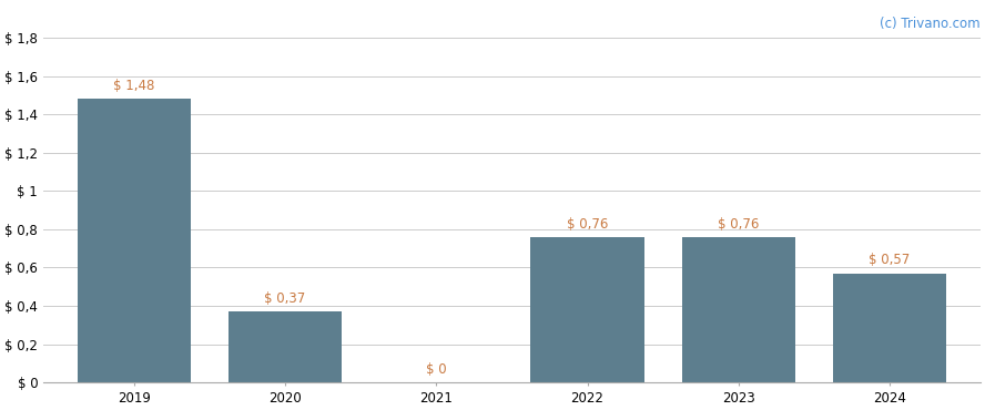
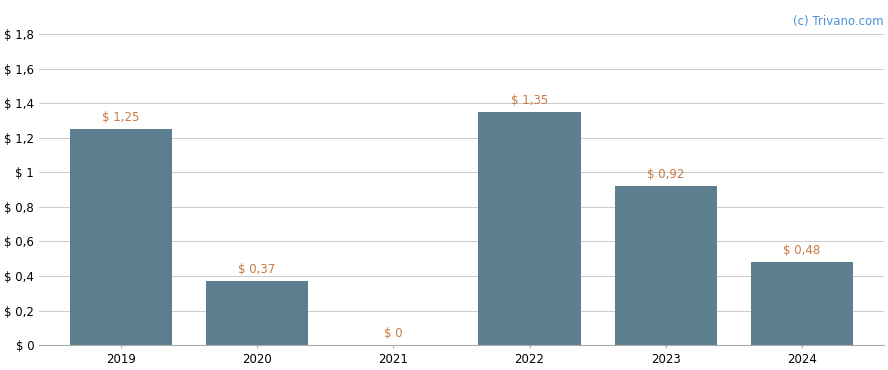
2019: 1,48 -> 1,25
2022: 0,76 -> 1,35
2023: 0,76 -> 0,92
2024: 0,57 -> 0,48
